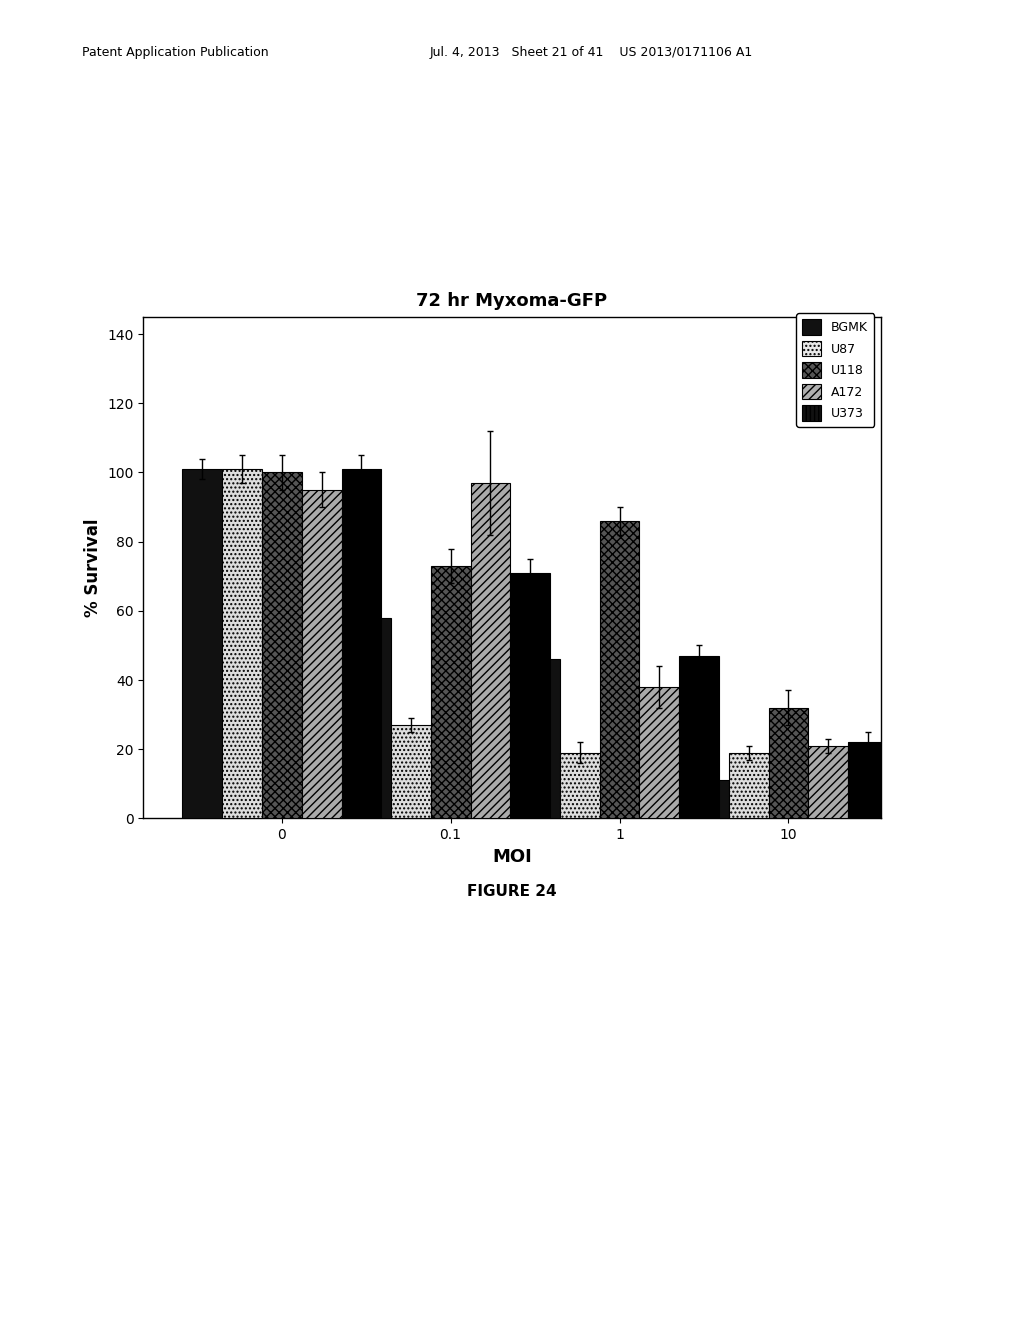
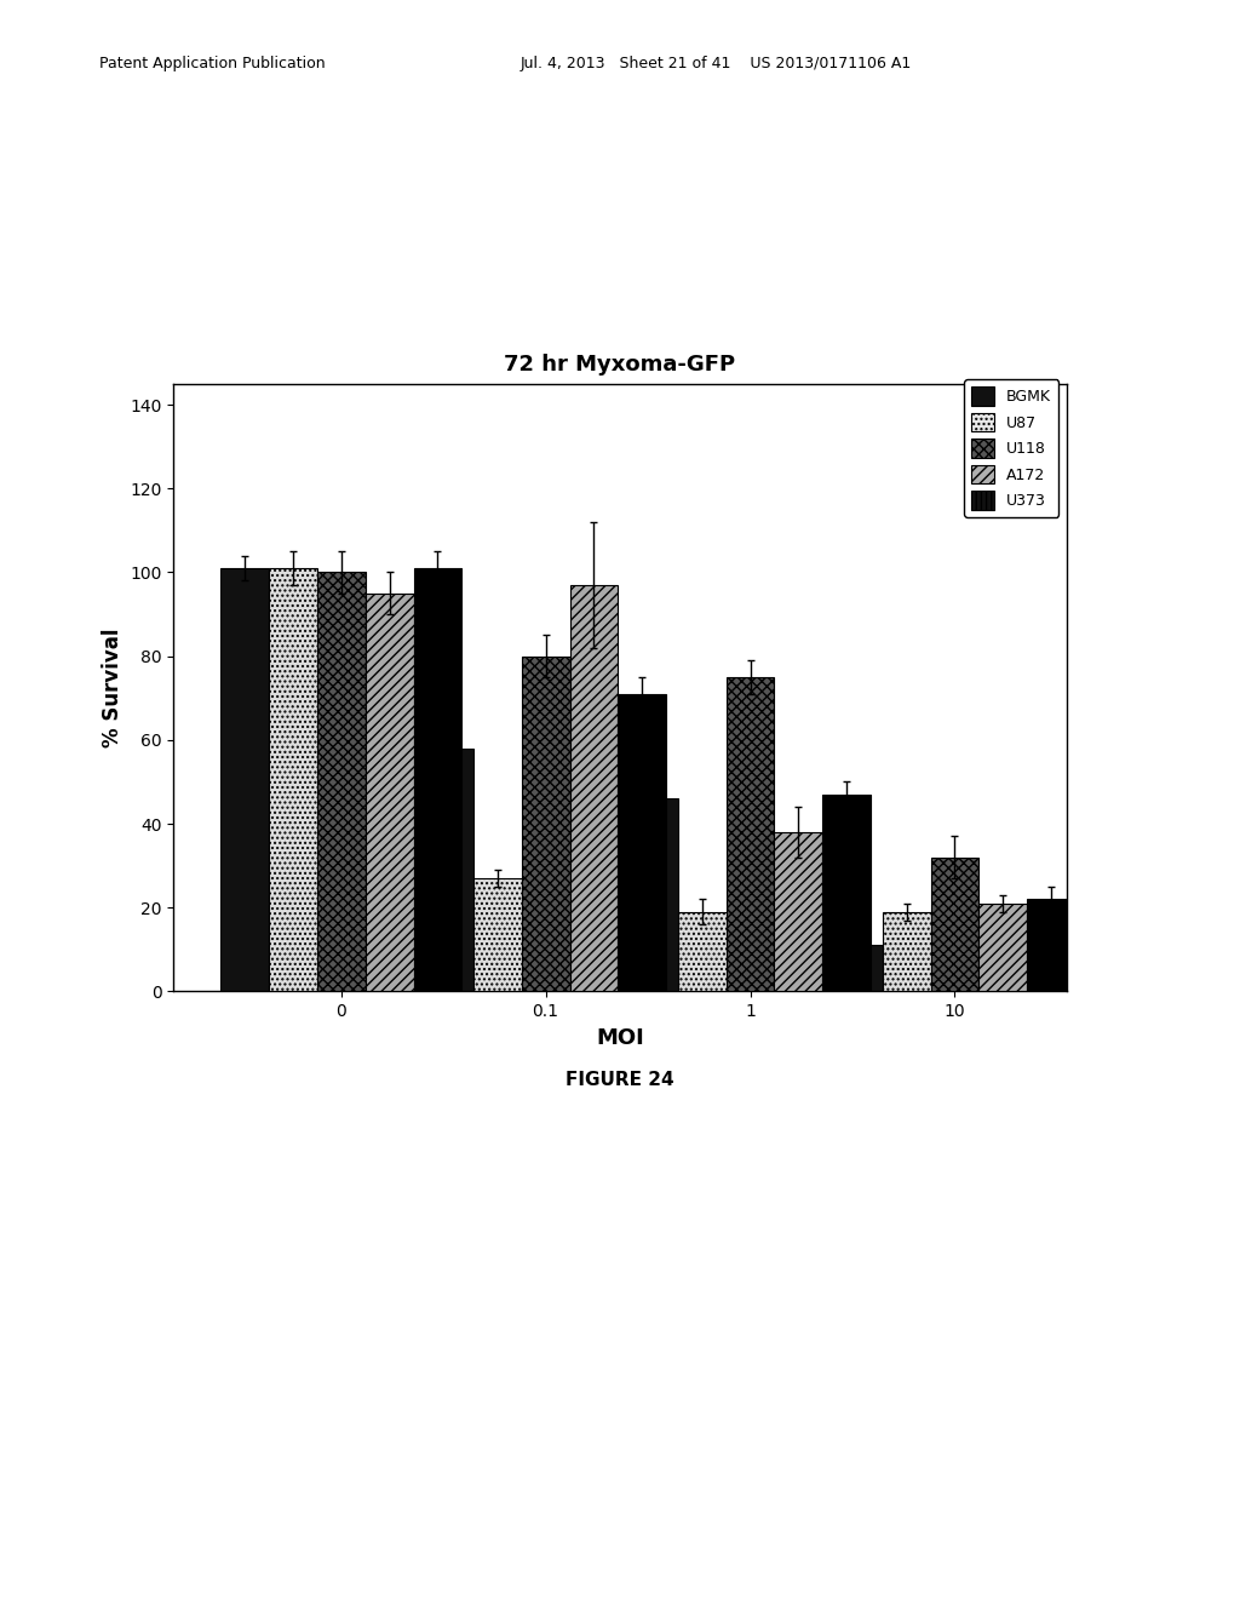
U118/0.1: 73 -> 80
U118/1: 86 -> 75
